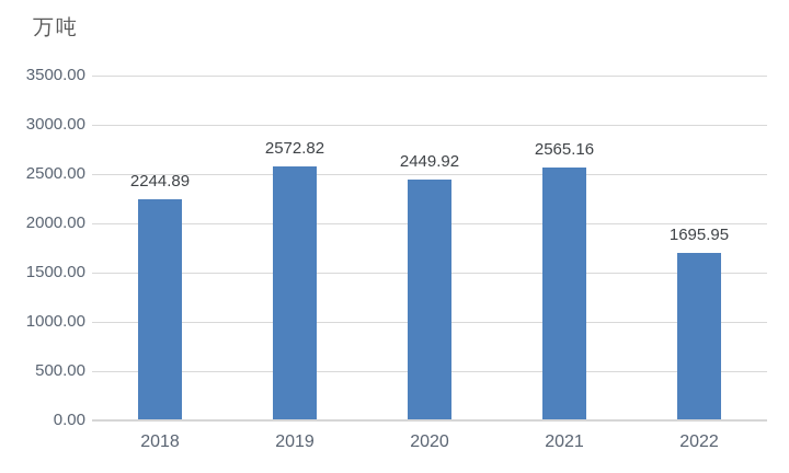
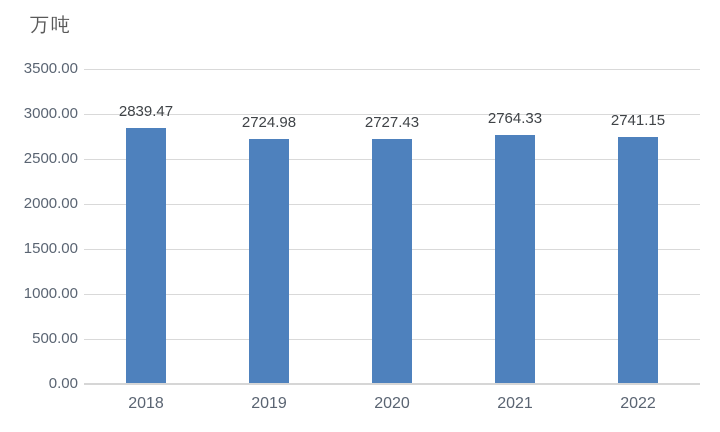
2018: 2244.89 -> 2839.47
2019: 2572.82 -> 2724.98
2020: 2449.92 -> 2727.43
2021: 2565.16 -> 2764.33
2022: 1695.95 -> 2741.15
